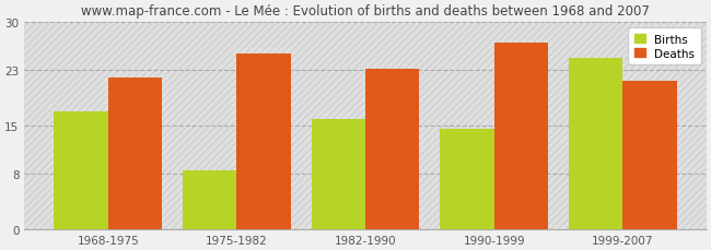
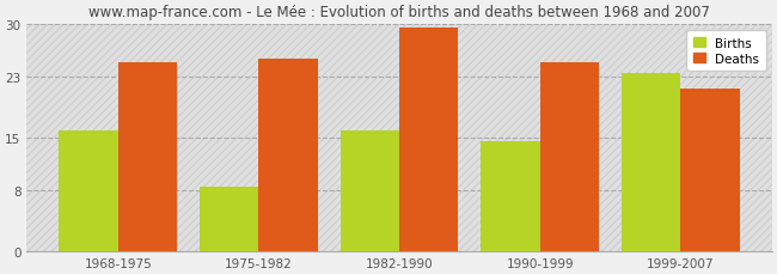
Births/1968-1975: 17.0 -> 16.0
Deaths/1968-1975: 22.0 -> 25.0
Deaths/1982-1990: 23.2 -> 29.5
Deaths/1990-1999: 27.0 -> 25.0
Births/1999-2007: 24.8 -> 23.5
